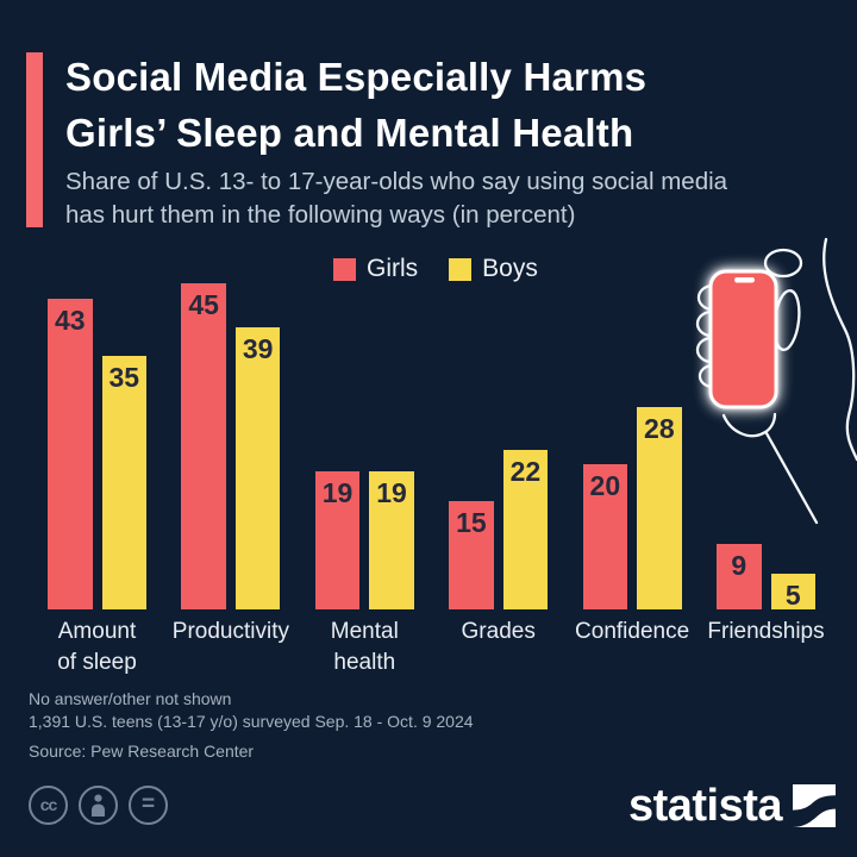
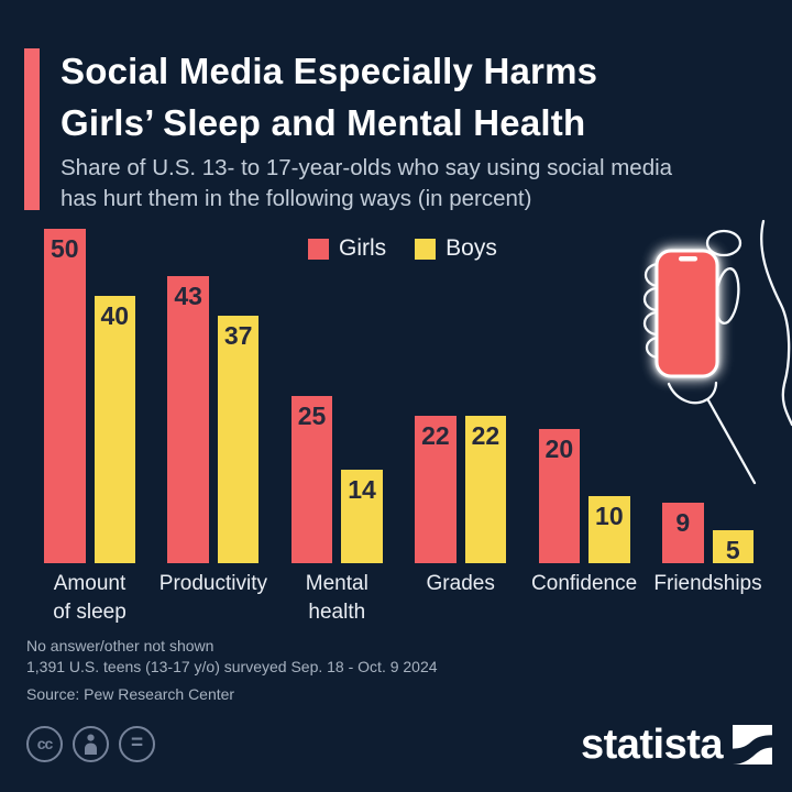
Girls/Amount of sleep: 43 -> 50
Boys/Amount of sleep: 35 -> 40
Girls/Productivity: 45 -> 43
Boys/Productivity: 39 -> 37
Girls/Mental health: 19 -> 25
Boys/Mental health: 19 -> 14
Girls/Grades: 15 -> 22
Boys/Confidence: 28 -> 10
